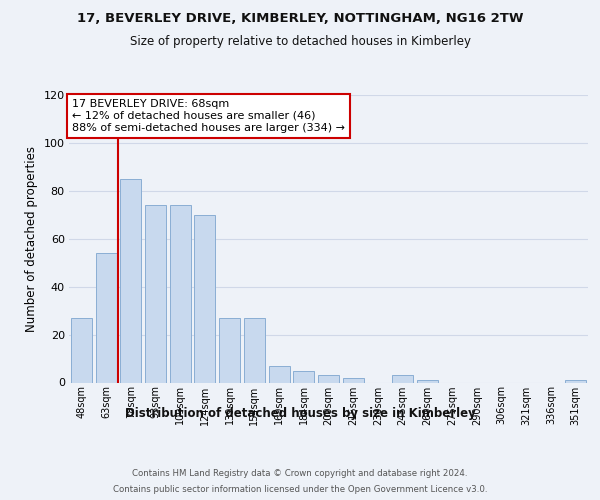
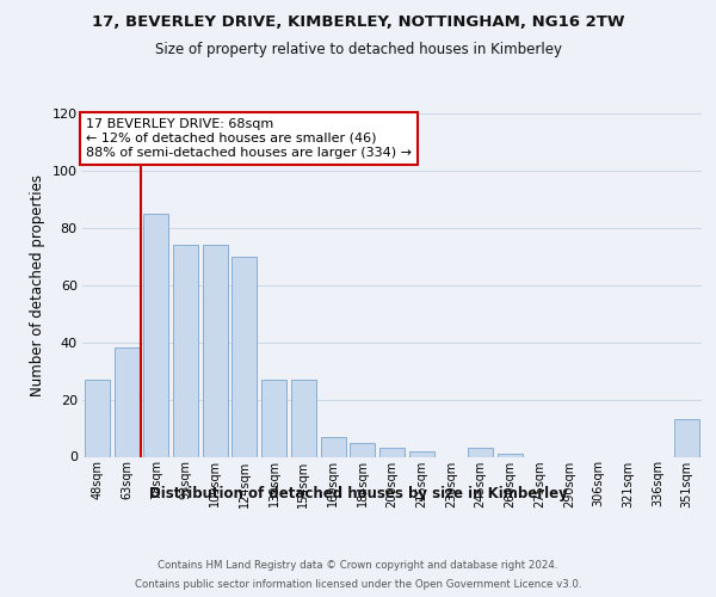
63sqm: 54 -> 38
351sqm: 1 -> 13
